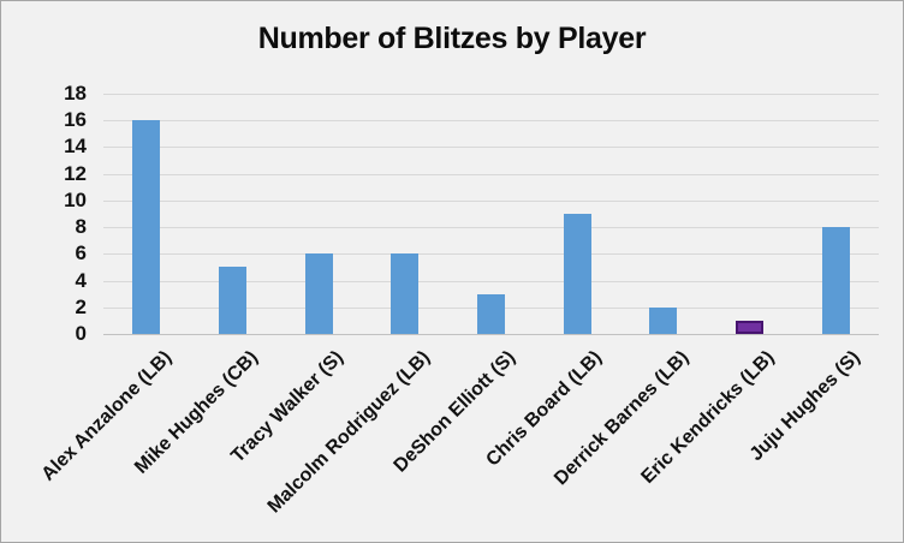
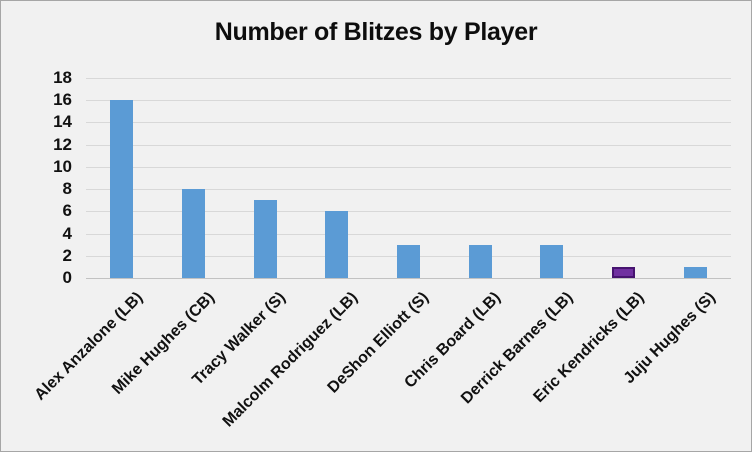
Mike Hughes (CB): 5 -> 8
Tracy Walker (S): 6 -> 7
Chris Board (LB): 9 -> 3
Derrick Barnes (LB): 2 -> 3
Juju Hughes (S): 8 -> 1
